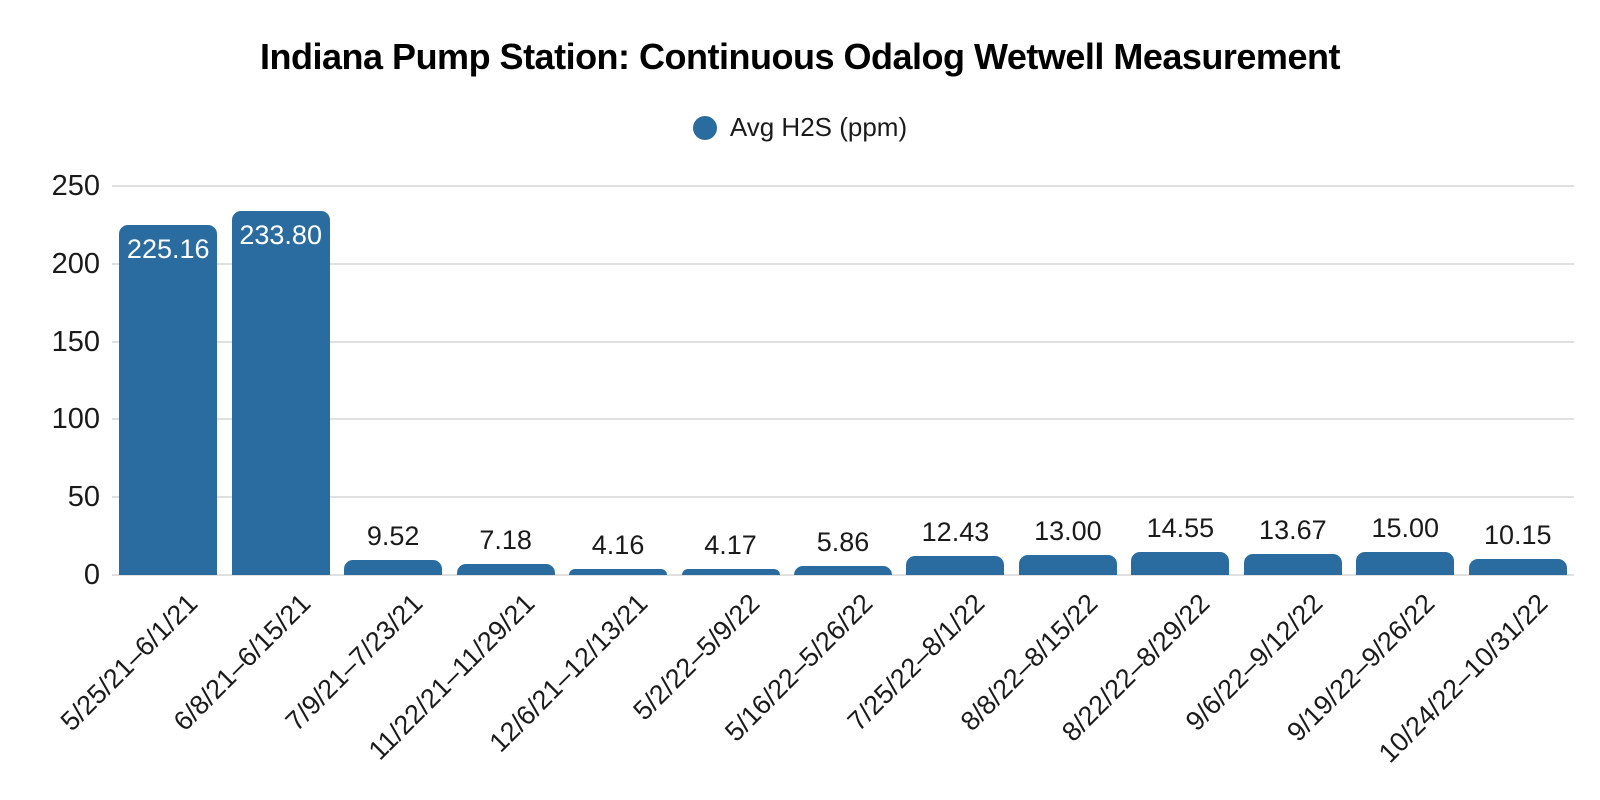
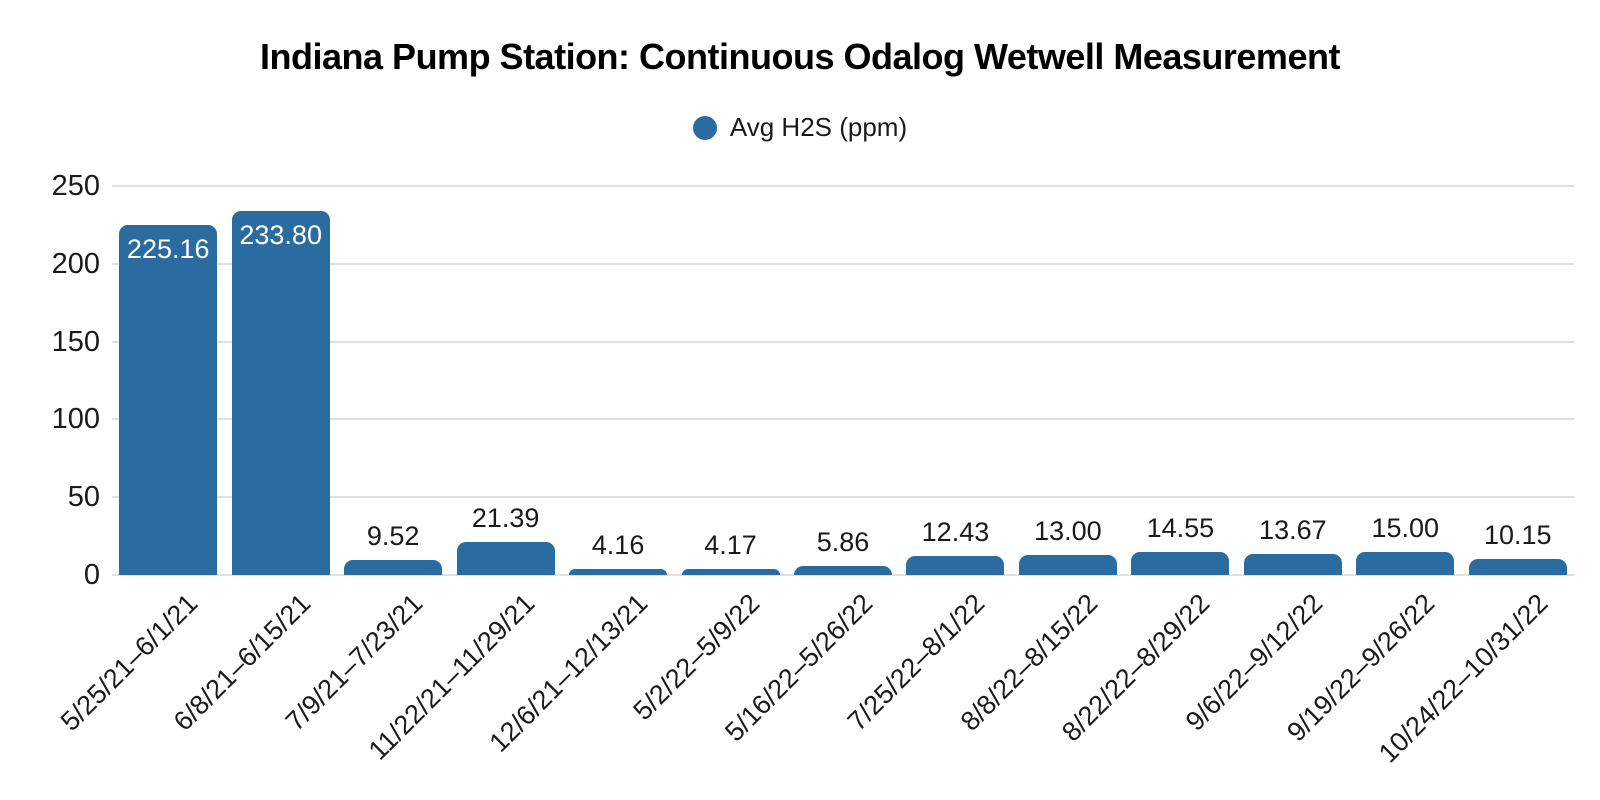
11/22/21–11/29/21: 7.18 -> 21.39
